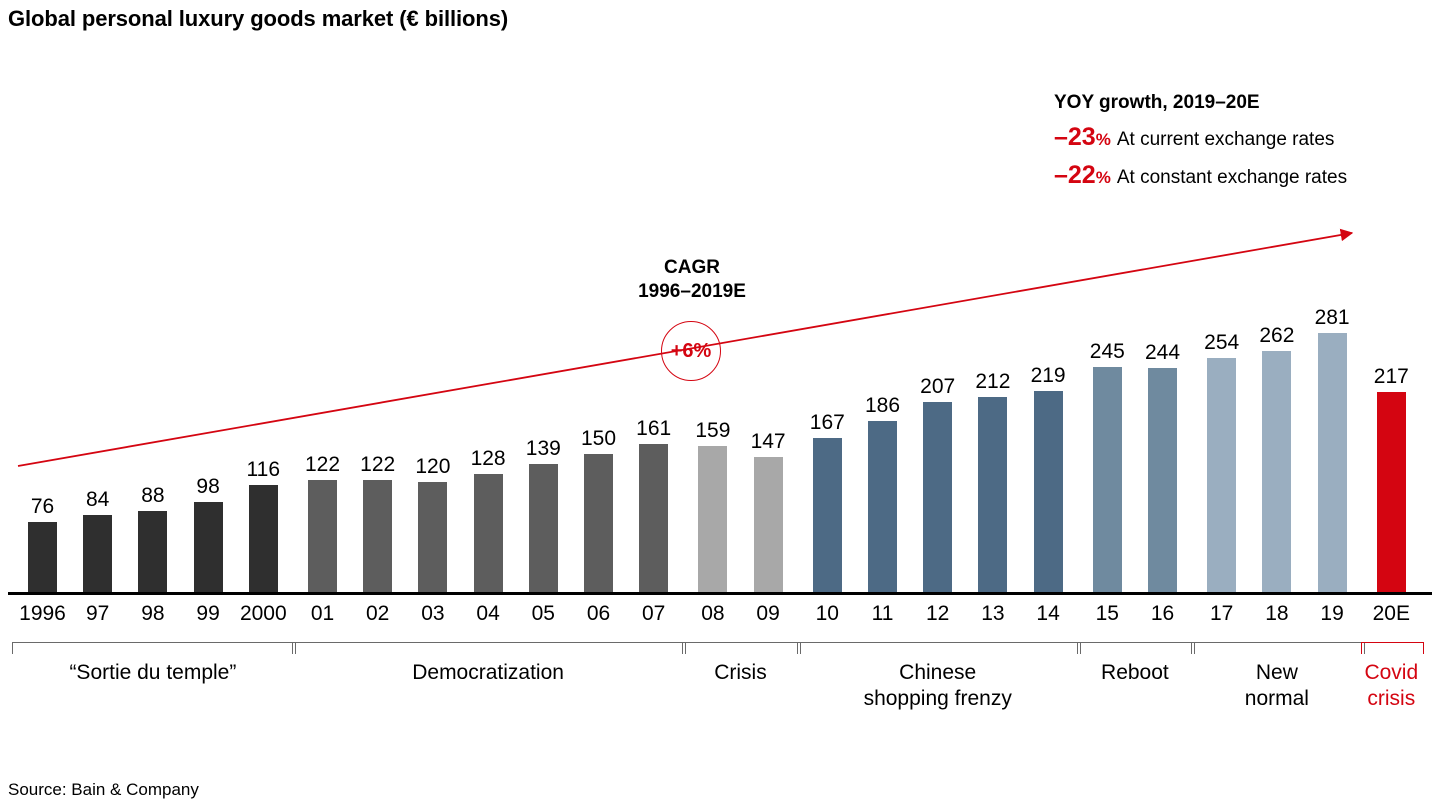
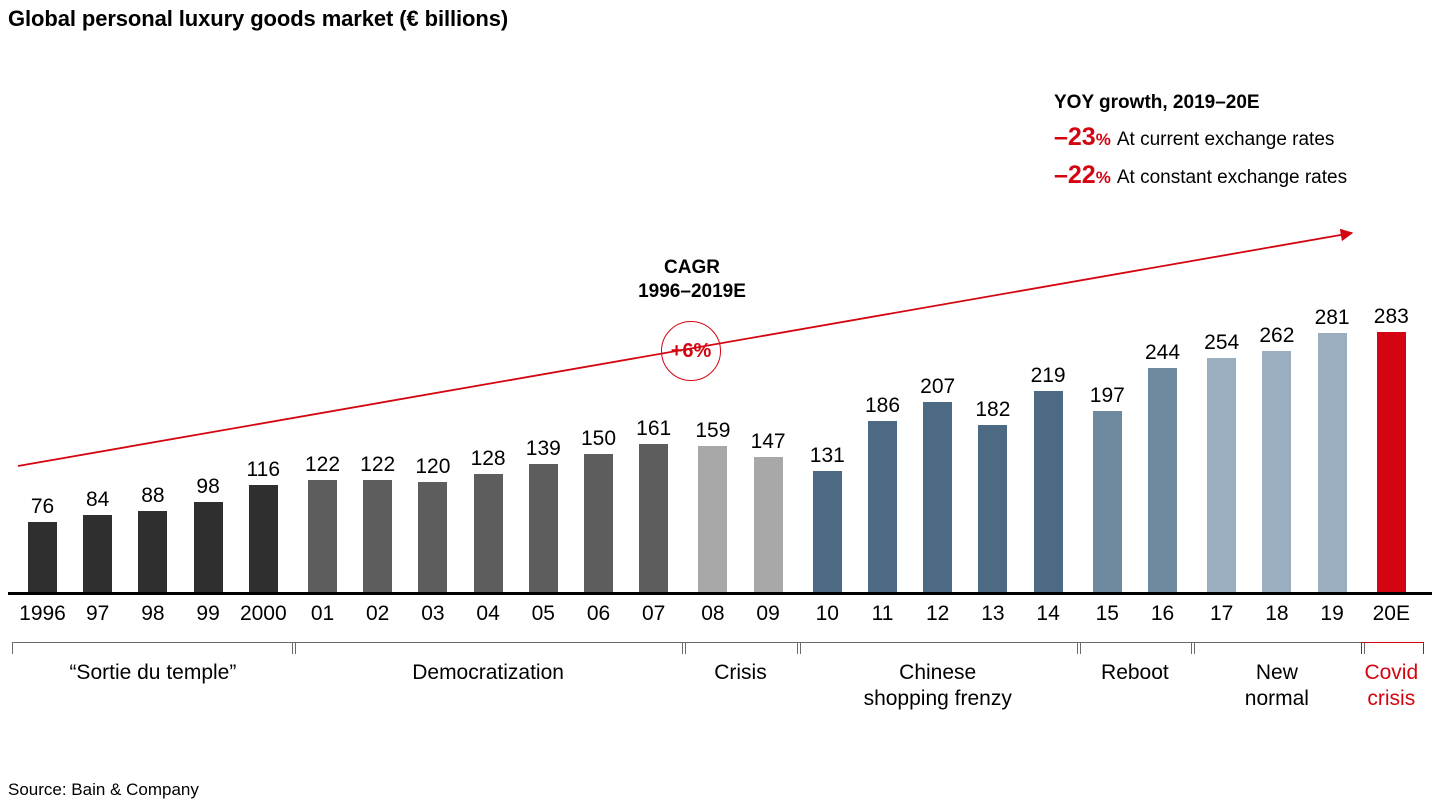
10: 167 -> 131
13: 212 -> 182
15: 245 -> 197
20E: 217 -> 283
